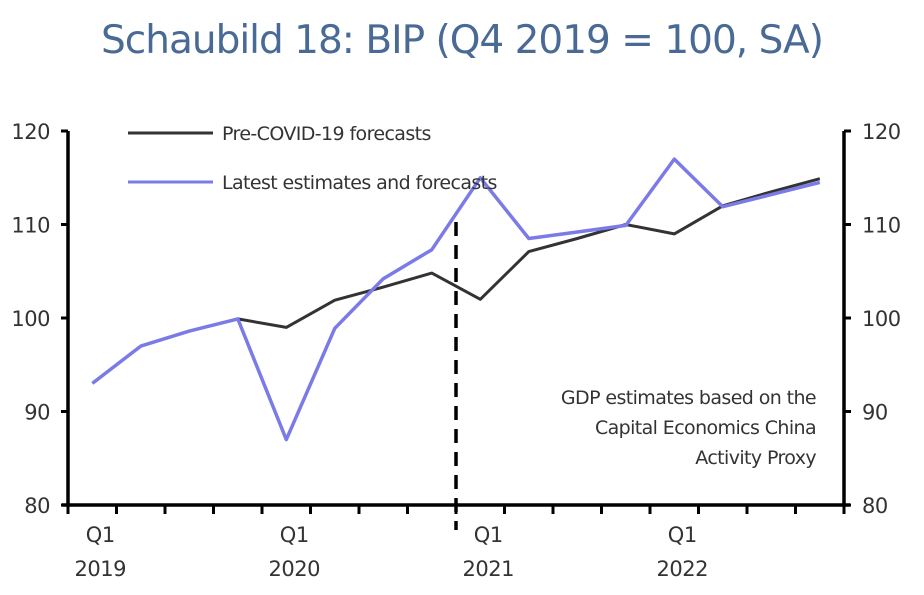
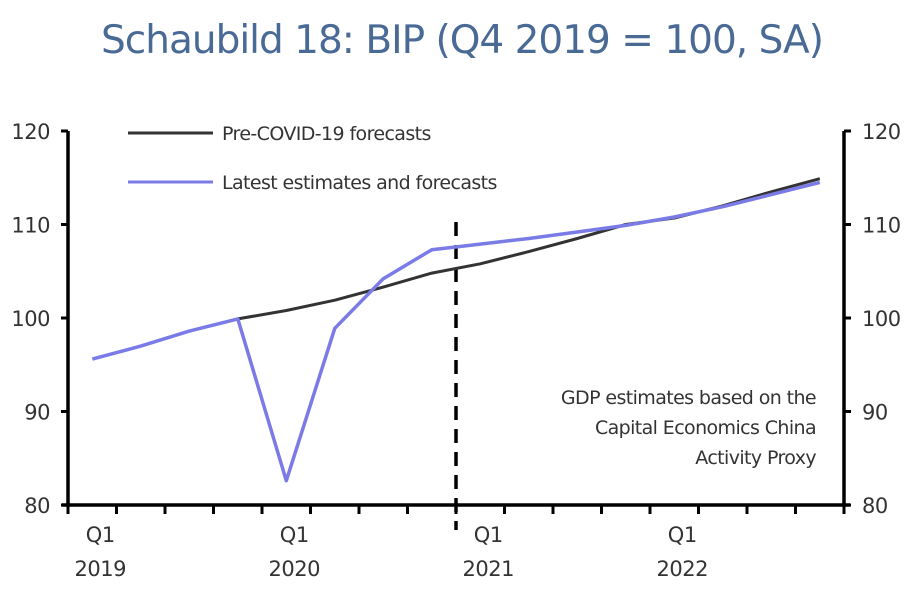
Latest estimates and forecasts/Q1 2019: 93 -> 96
Pre-COVID-19 forecasts/Q1 2020: 99 -> 101
Latest estimates and forecasts/Q1 2020: 87 -> 83
Pre-COVID-19 forecasts/Q1 2021: 102 -> 106
Latest estimates and forecasts/Q1 2021: 115 -> 108
Pre-COVID-19 forecasts/Q1 2022: 109 -> 111
Latest estimates and forecasts/Q1 2022: 117 -> 111
